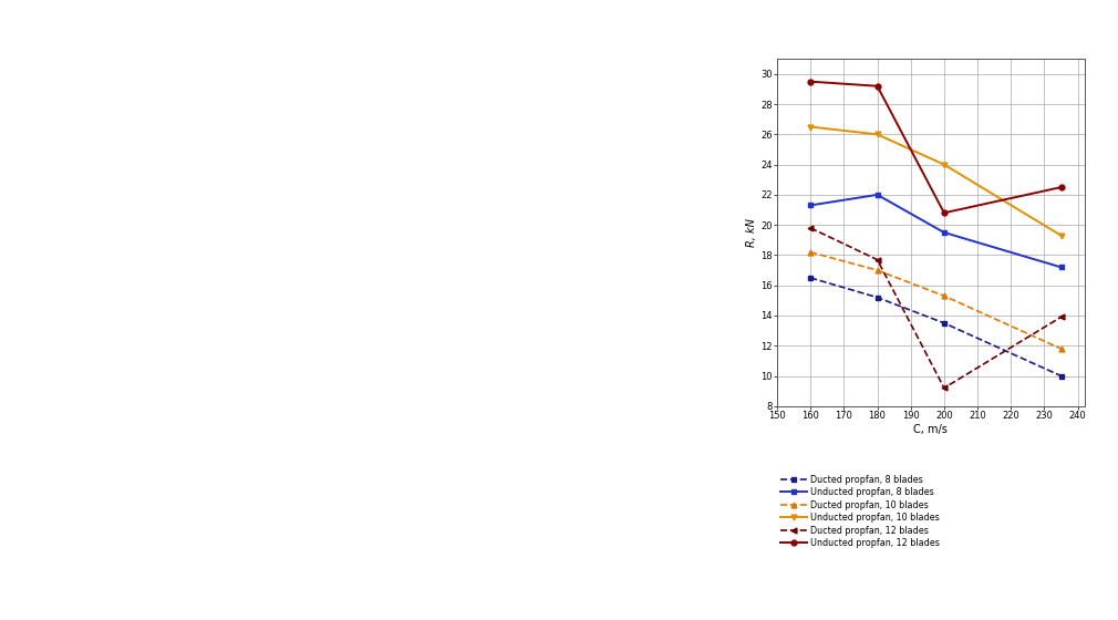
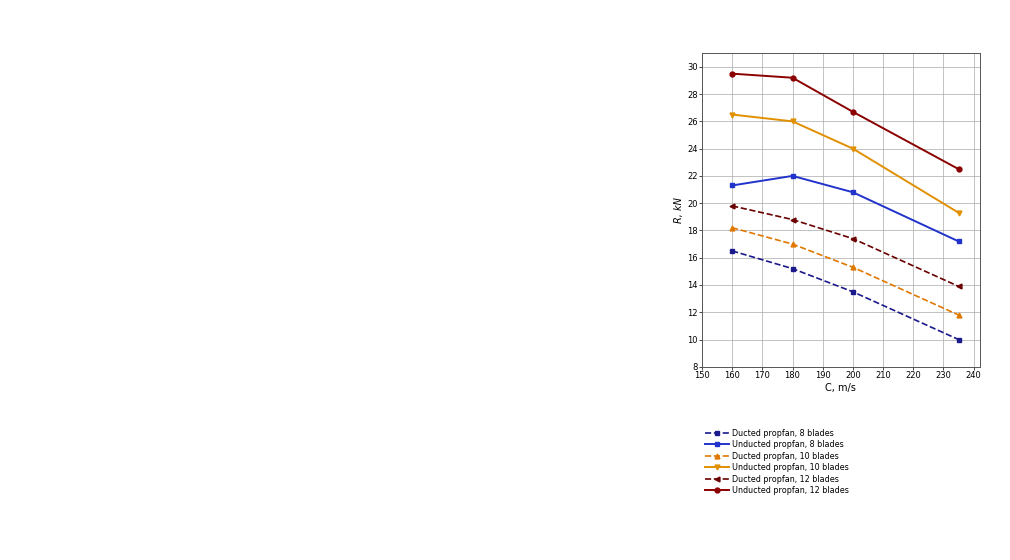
Ducted propfan, 12 blades/180: 17.7 -> 18.8
Unducted propfan, 8 blades/200: 19.5 -> 20.8
Ducted propfan, 12 blades/200: 9.2 -> 17.4
Unducted propfan, 12 blades/200: 20.8 -> 26.7
